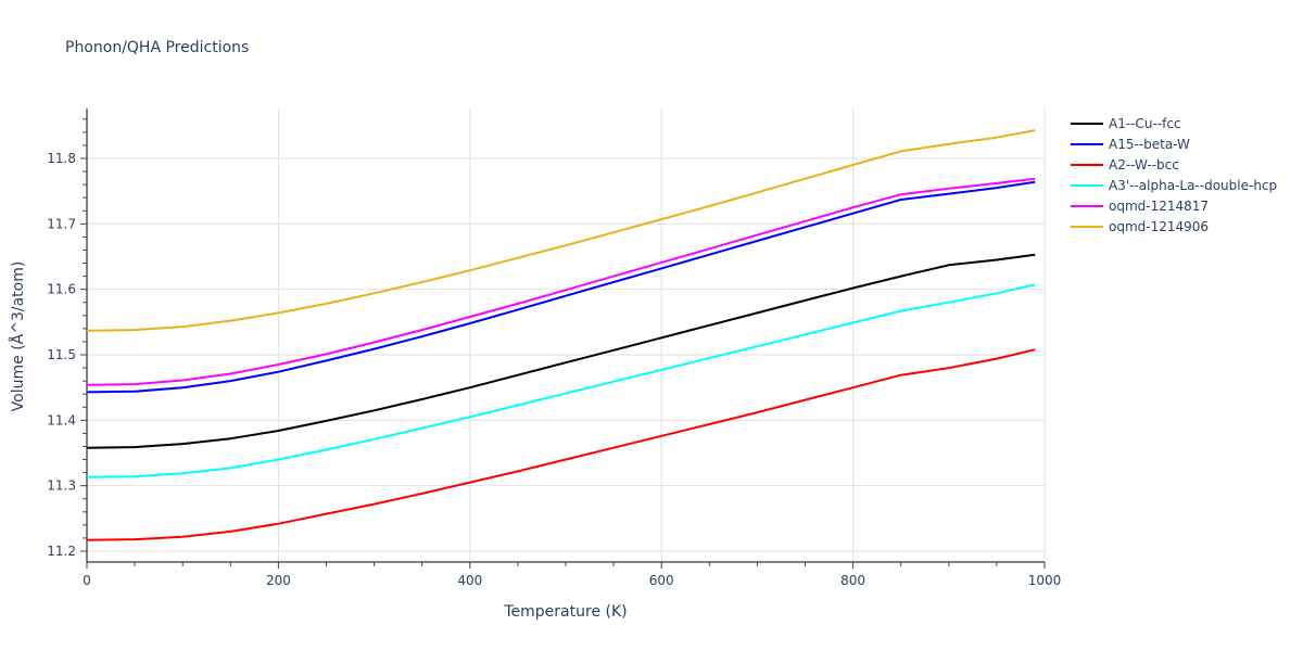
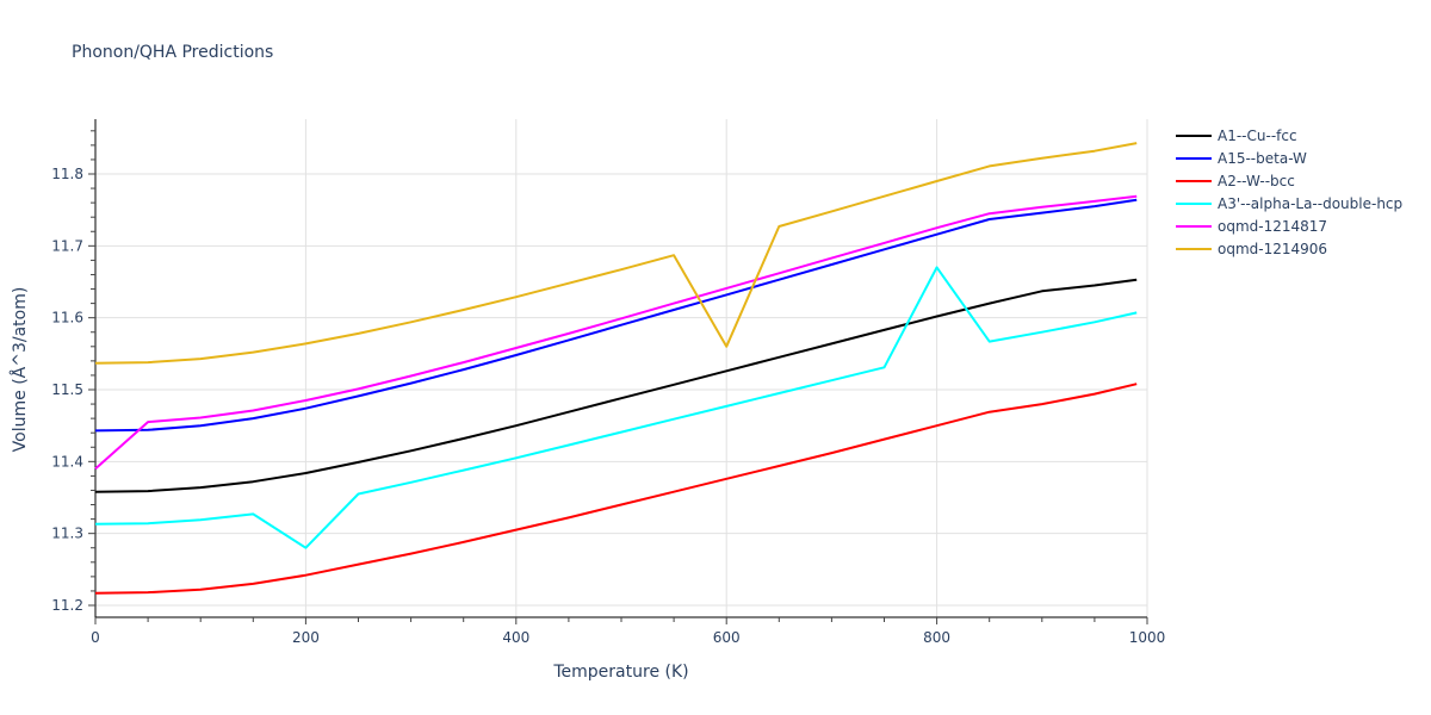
oqmd-1214817/0: 11.45 -> 11.39
A3'--alpha-La--double-hcp/200: 11.34 -> 11.28
oqmd-1214906/600: 11.71 -> 11.56
A3'--alpha-La--double-hcp/800: 11.55 -> 11.67
